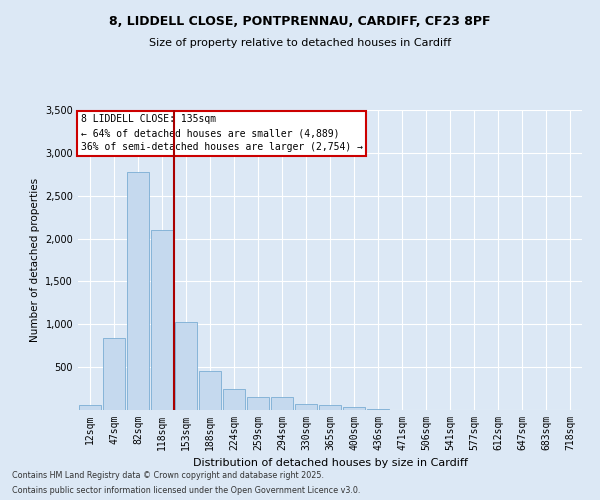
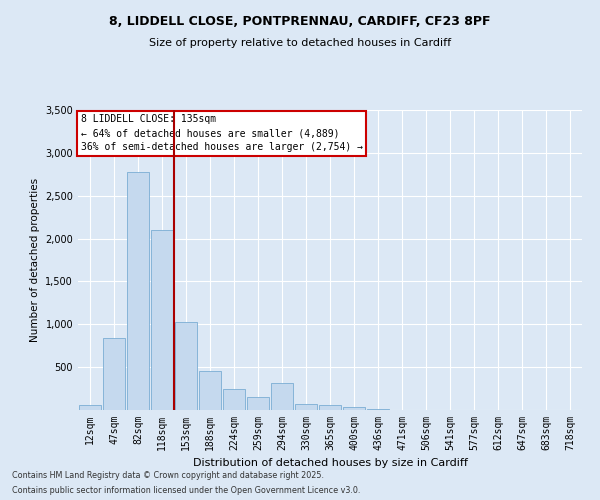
294sqm: 150 -> 320
